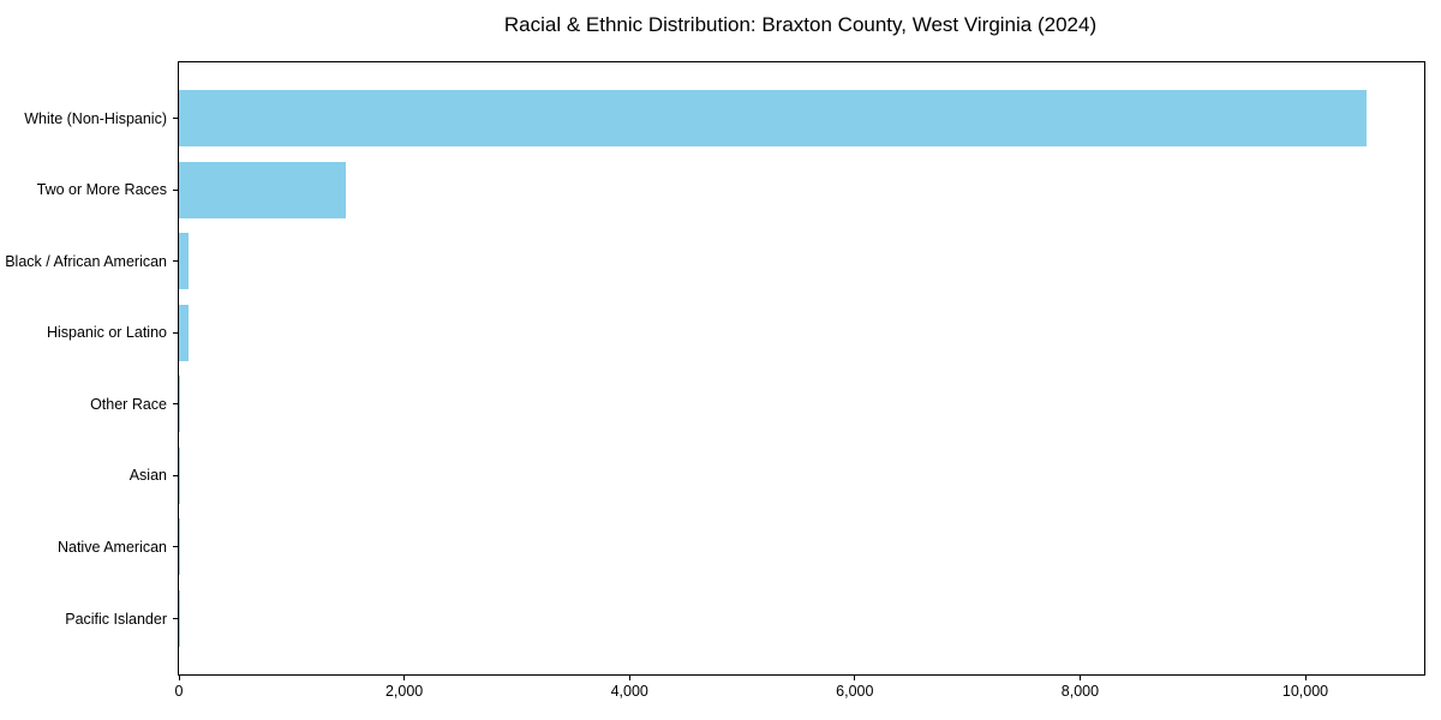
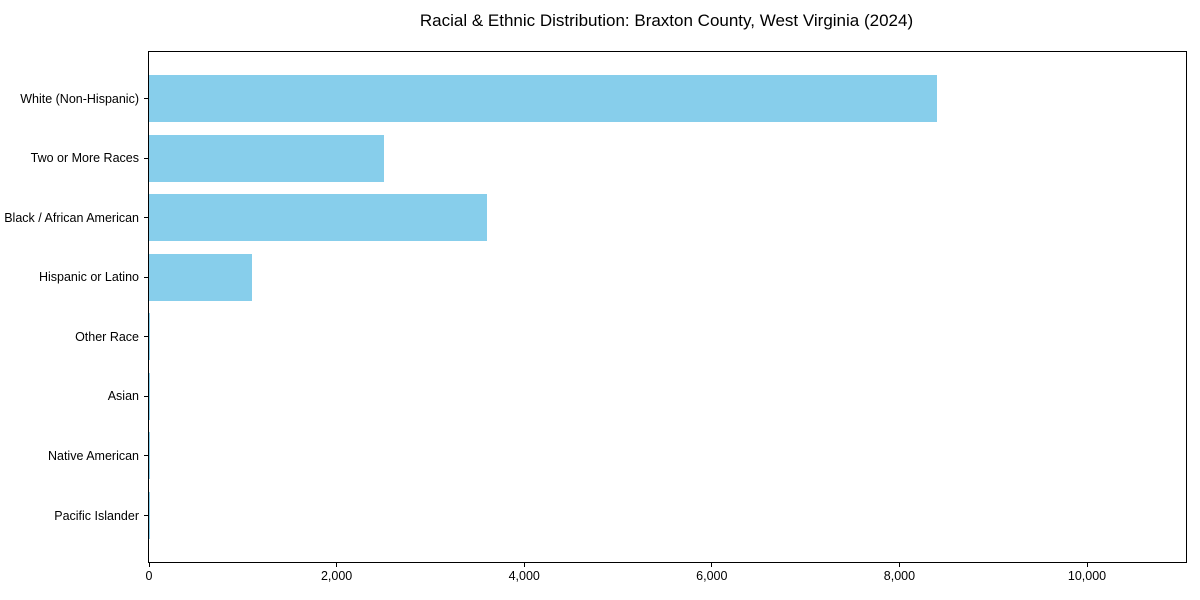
White (Non-Hispanic): 10500 -> 8400
Two or More Races: 1500 -> 2500
Black / African American: 100 -> 3600
Hispanic or Latino: 100 -> 1100
